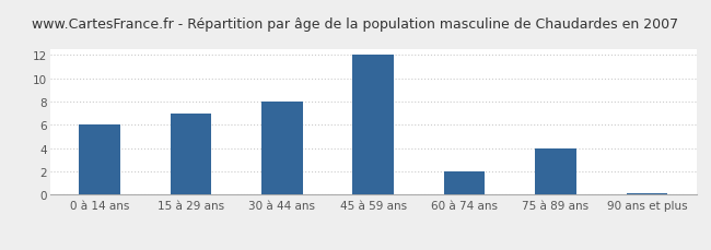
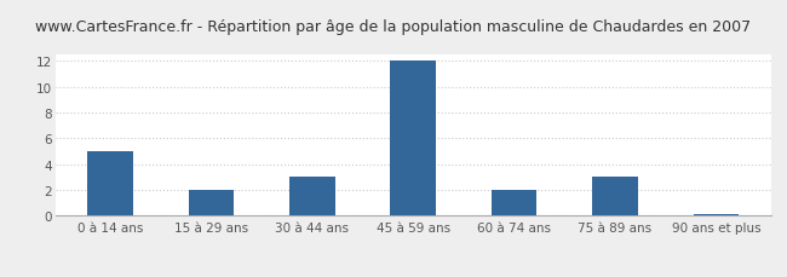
0 à 14 ans: 6.0 -> 5.0
15 à 29 ans: 7.0 -> 2.0
30 à 44 ans: 8.0 -> 3.0
75 à 89 ans: 4.0 -> 3.0
